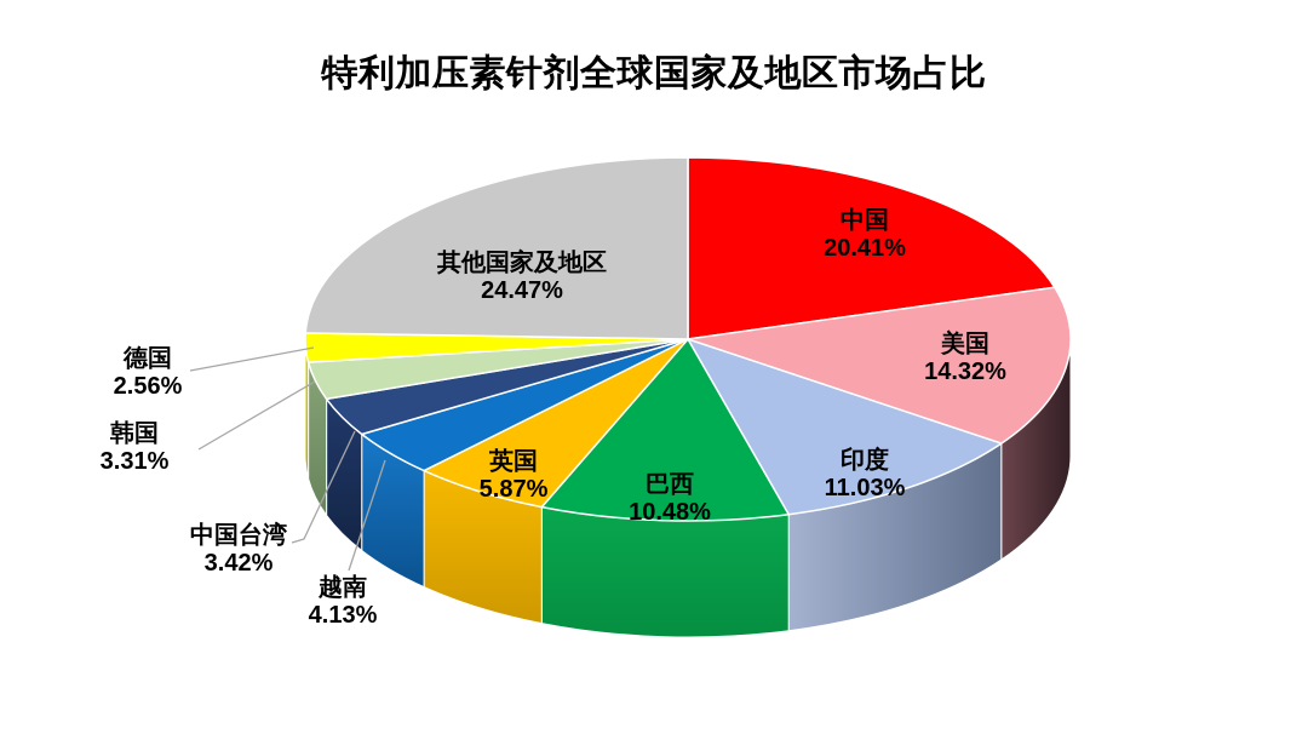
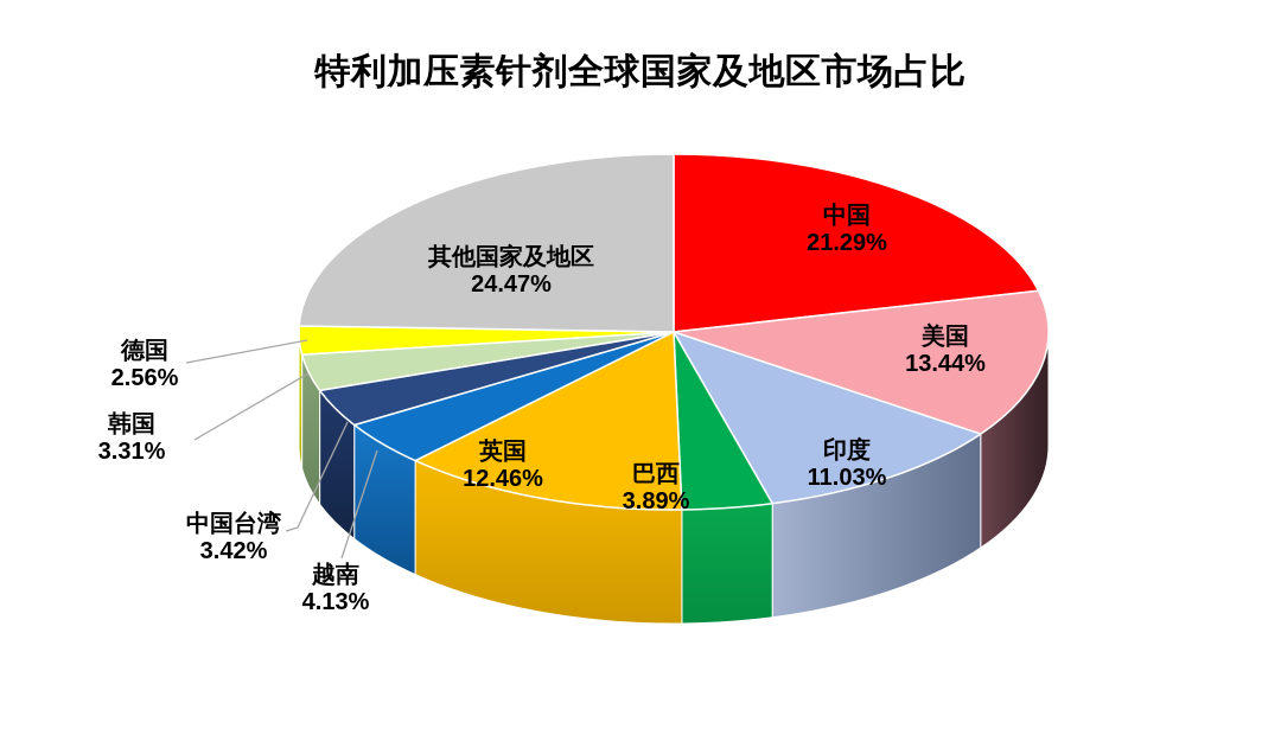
中国: 20.41% -> 21.29%
美国: 14.32% -> 13.44%
巴西: 10.48% -> 3.89%
英国: 5.87% -> 12.46%
